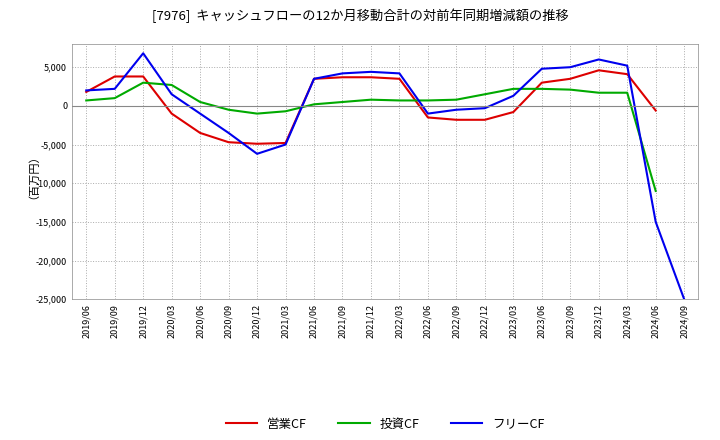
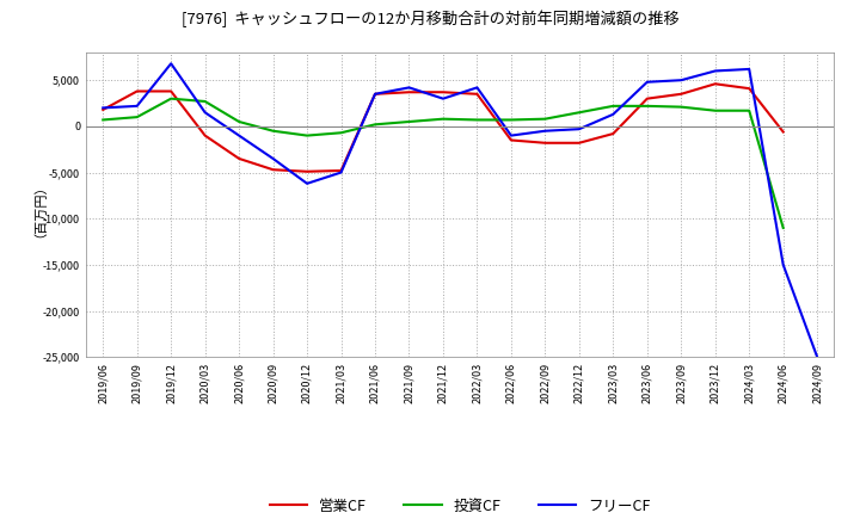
フリーCF/2021/12: 4,400 -> 3,000
フリーCF/2024/03: 5,200 -> 6,200
